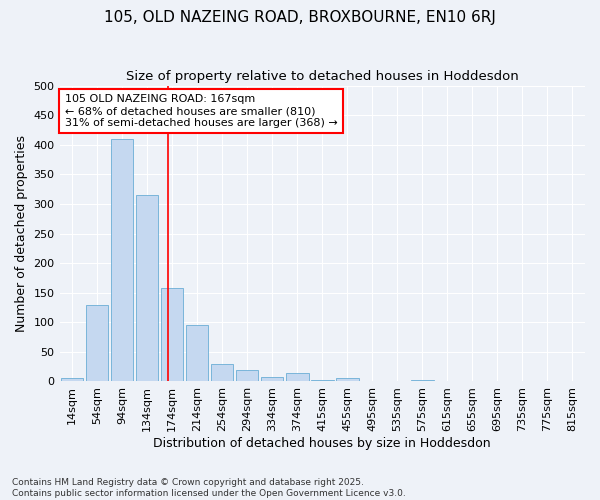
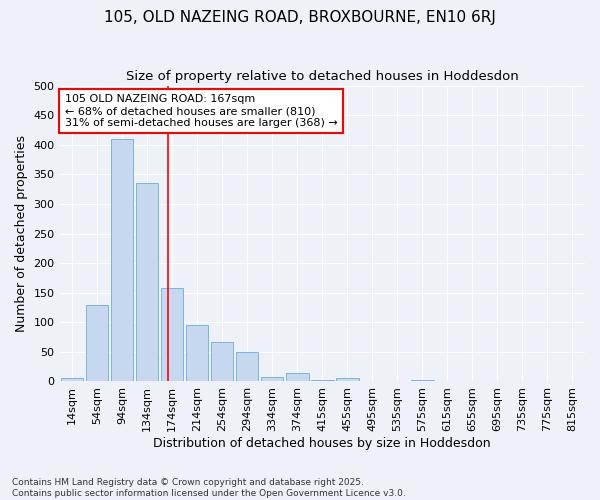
134sqm: 315 -> 336
254sqm: 30 -> 66
294sqm: 20 -> 50
